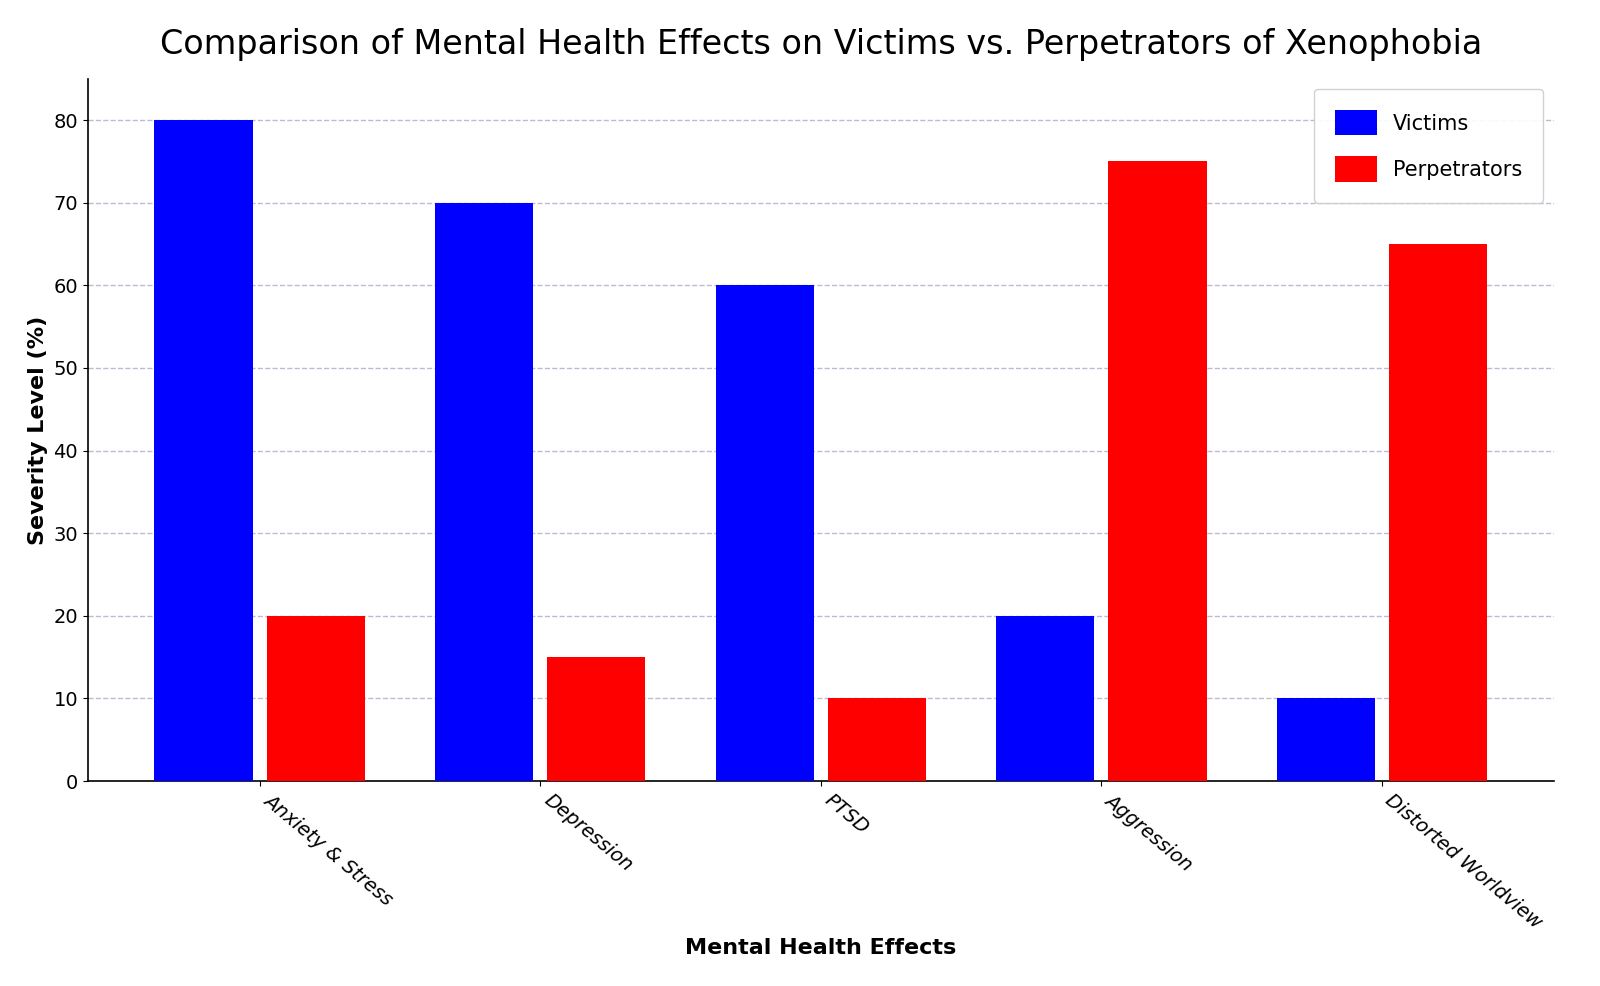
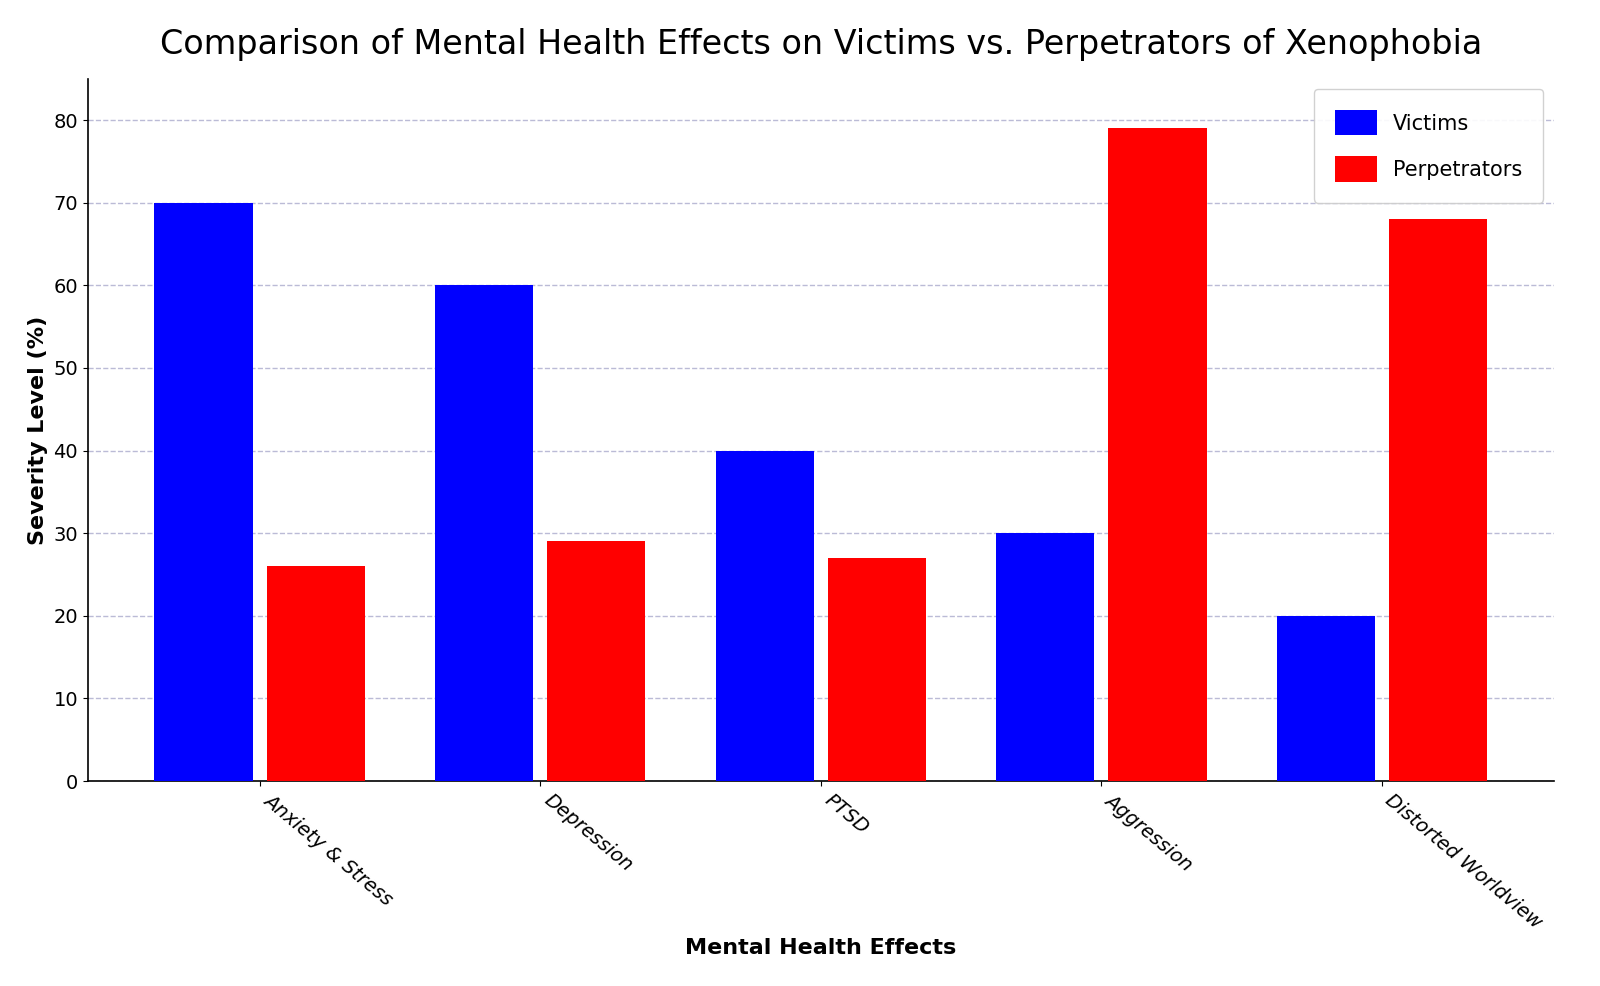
Victims/Anxiety & Stress: 80 -> 70
Perpetrators/Anxiety & Stress: 20 -> 26
Victims/Depression: 70 -> 60
Perpetrators/Depression: 15 -> 29
Victims/PTSD: 60 -> 40
Perpetrators/PTSD: 10 -> 27
Victims/Aggression: 20 -> 30
Perpetrators/Aggression: 75 -> 79
Victims/Distorted Worldview: 10 -> 20
Perpetrators/Distorted Worldview: 65 -> 68
